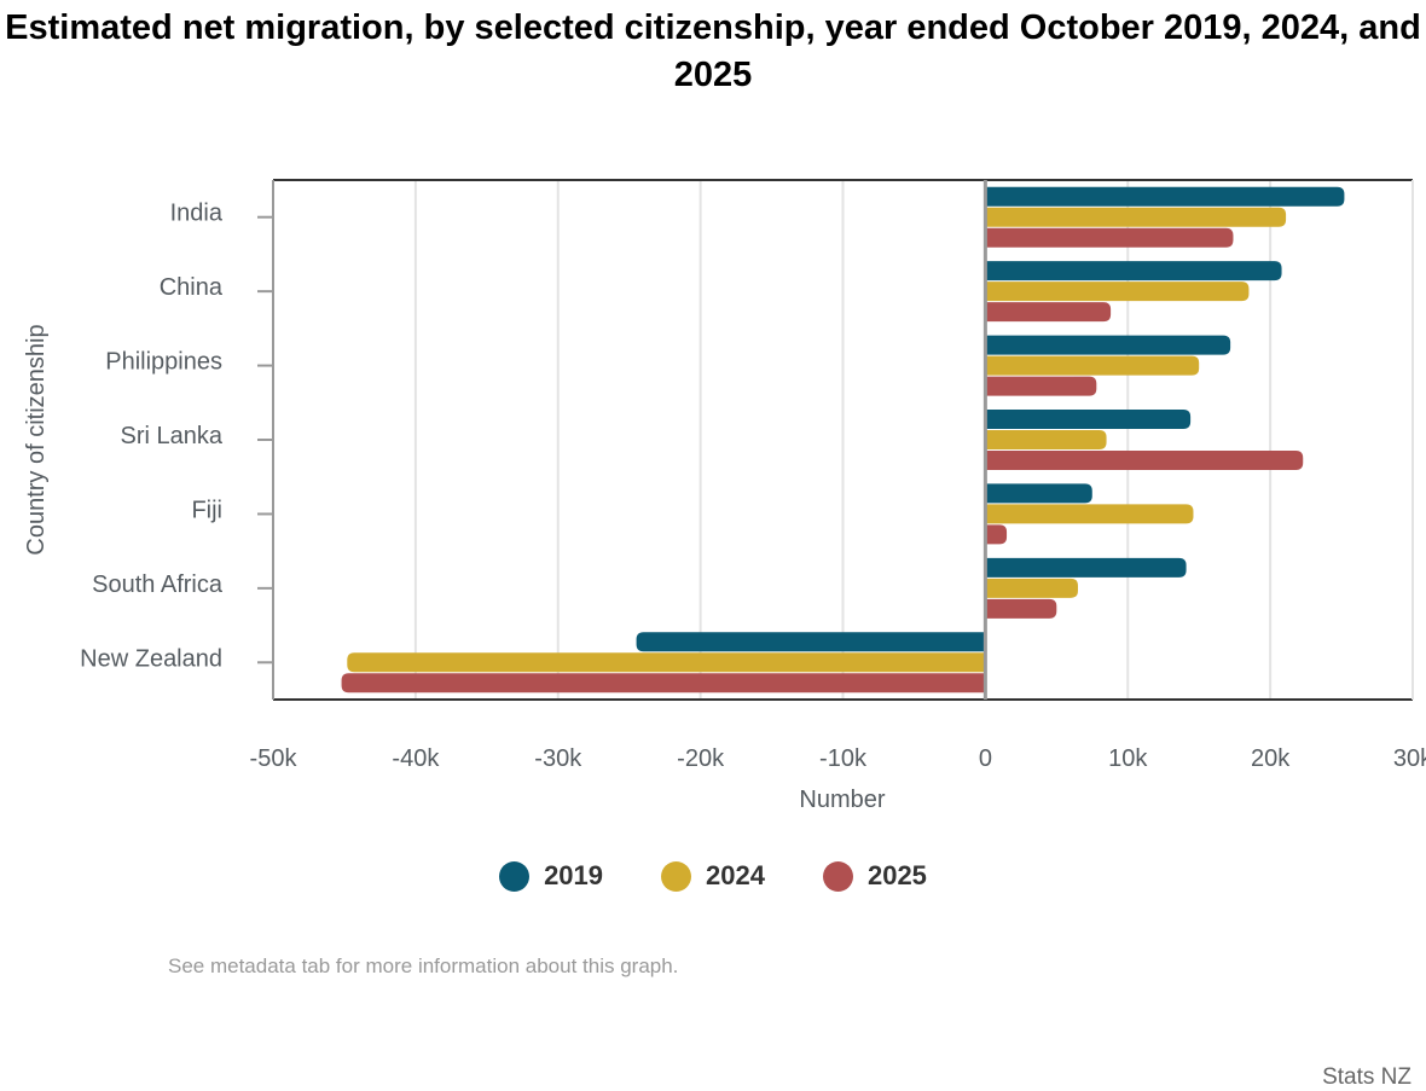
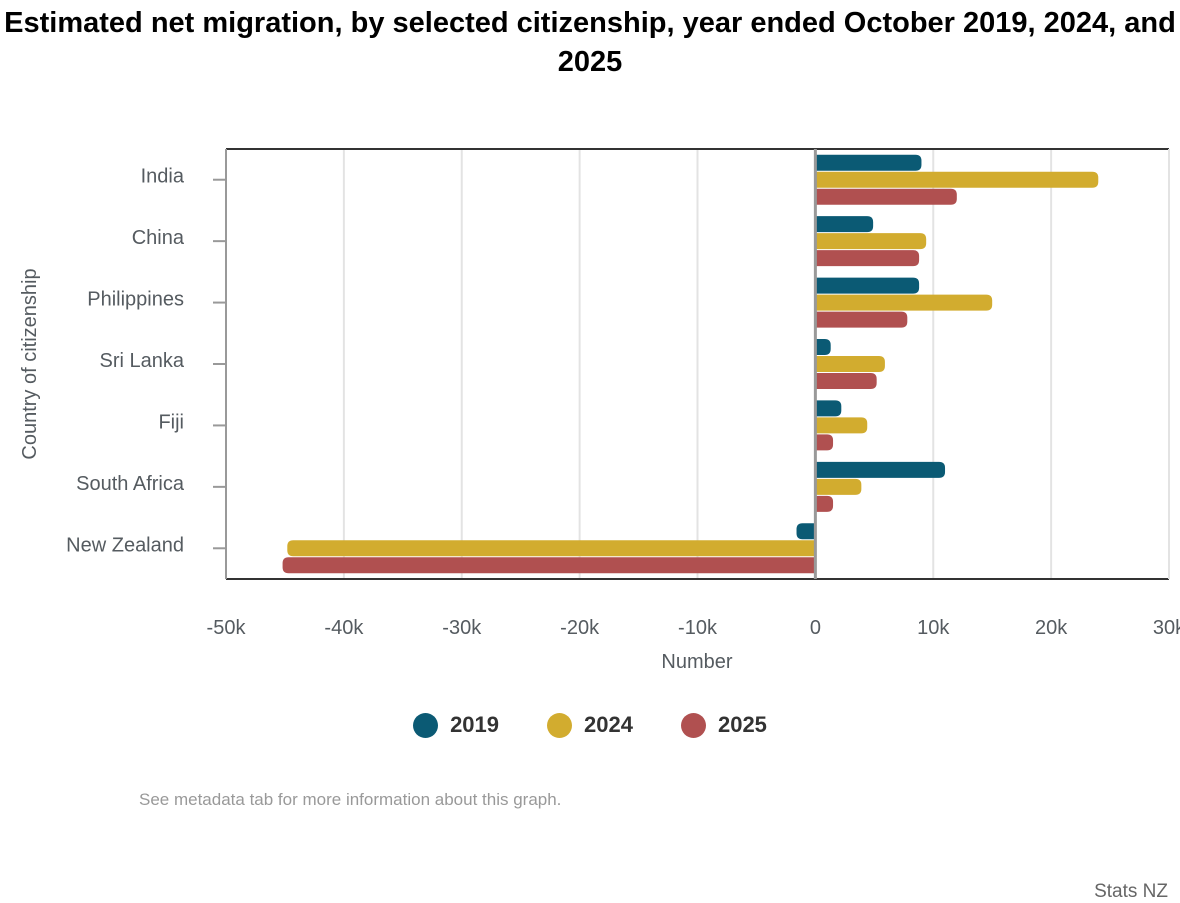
2019/India: 25.2k -> 9.0k
2024/India: 21.1k -> 24.0k
2025/India: 17.4k -> 12.0k
2019/China: 20.8k -> 4.9k
2024/China: 18.5k -> 9.4k
2019/Philippines: 17.2k -> 8.8k
2019/Sri Lanka: 14.4k -> 1.3k
2024/Sri Lanka: 8.5k -> 5.9k
2025/Sri Lanka: 22.3k -> 5.2k
2019/Fiji: 7.5k -> 2.2k
2024/Fiji: 14.6k -> 4.4k
2019/South Africa: 14.1k -> 11.0k
2024/South Africa: 6.5k -> 3.9k
2025/South Africa: 5.0k -> 1.5k
2019/New Zealand: -24.5k -> -1.6k
